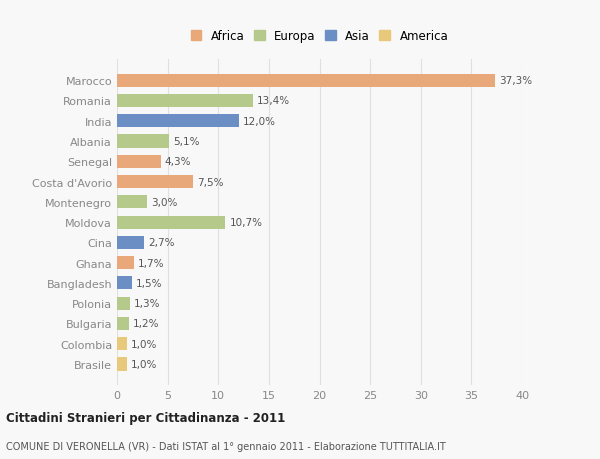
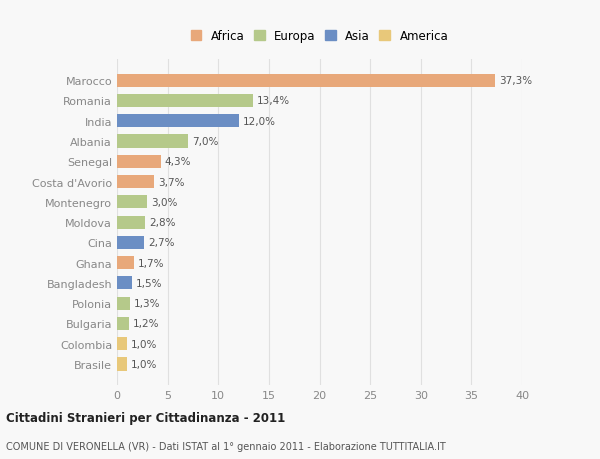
Albania: 5,1% -> 7,0%
Costa d'Avorio: 7,5% -> 3,7%
Moldova: 10,7% -> 2,8%
